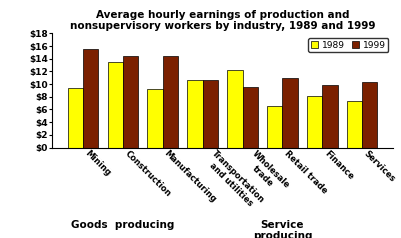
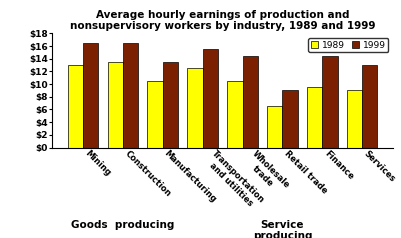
1989/Mining: $9.4 -> $13.0
1999/Mining: $15.6 -> $16.5
1999/Construction: $14.4 -> $16.5
1989/Manufacturing: $9.2 -> $10.5
1999/Manufacturing: $14.4 -> $13.5
1989/Transportation and utilities: $10.6 -> $12.5
1999/Transportation and utilities: $10.6 -> $15.5
1989/Wholesale trade: $12.2 -> $10.5
1999/Wholesale trade: $9.6 -> $14.5
1999/Retail trade: $11.0 -> $9.0
1989/Finance: $8.2 -> $9.5
1999/Finance: $9.8 -> $14.5
1989/Services: $7.4 -> $9.0
1999/Services: $10.4 -> $13.0
